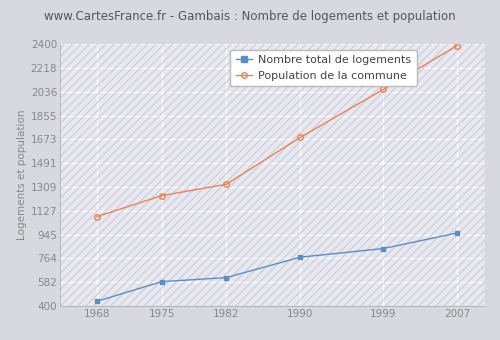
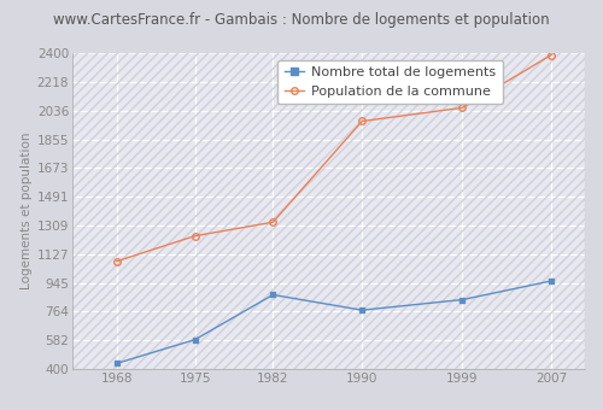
Nombre total de logements/1982: 620 -> 870
Population de la commune/1990: 1690 -> 1970
